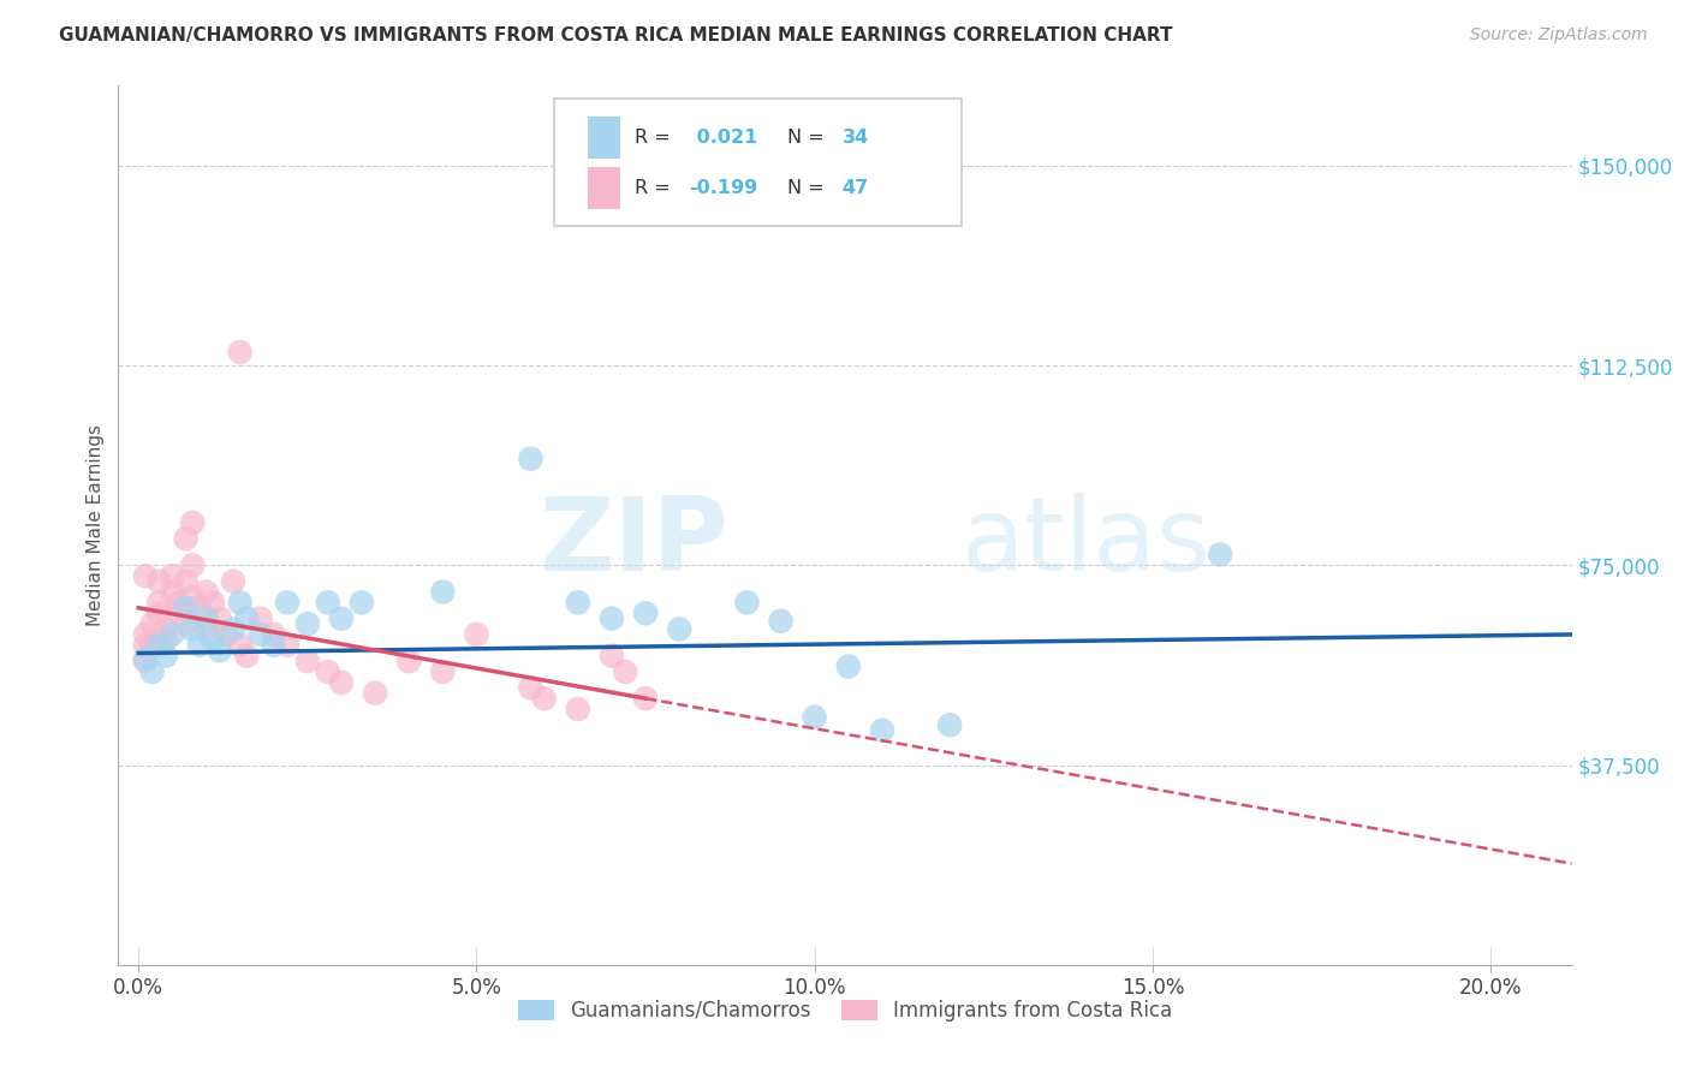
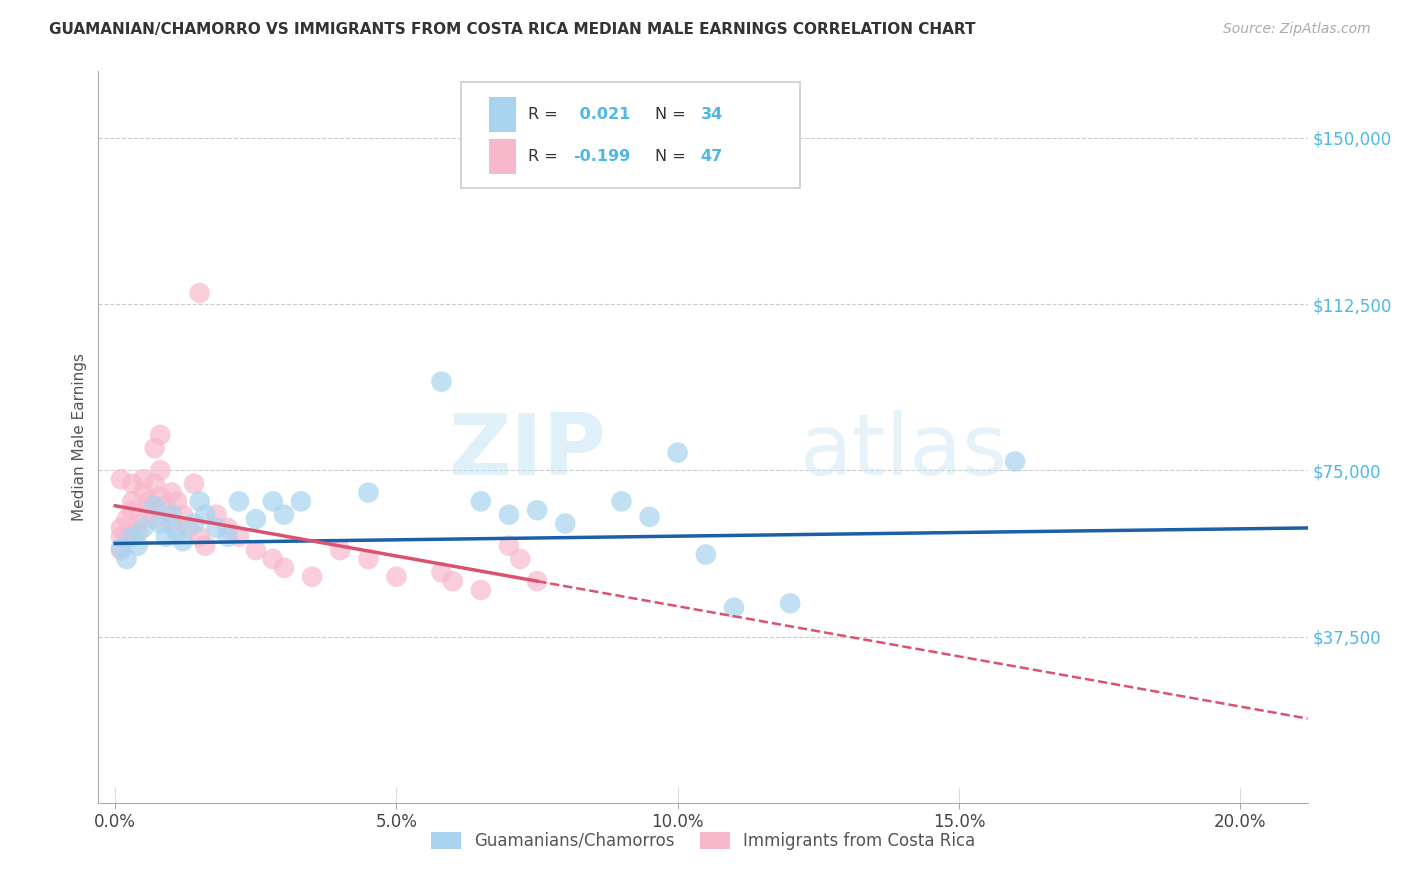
Immigrants from Costa Rica/5.0%: $62,000 -> $51,000
Guamanians/Chamorros/10.0%: $46,500 -> $79,000
